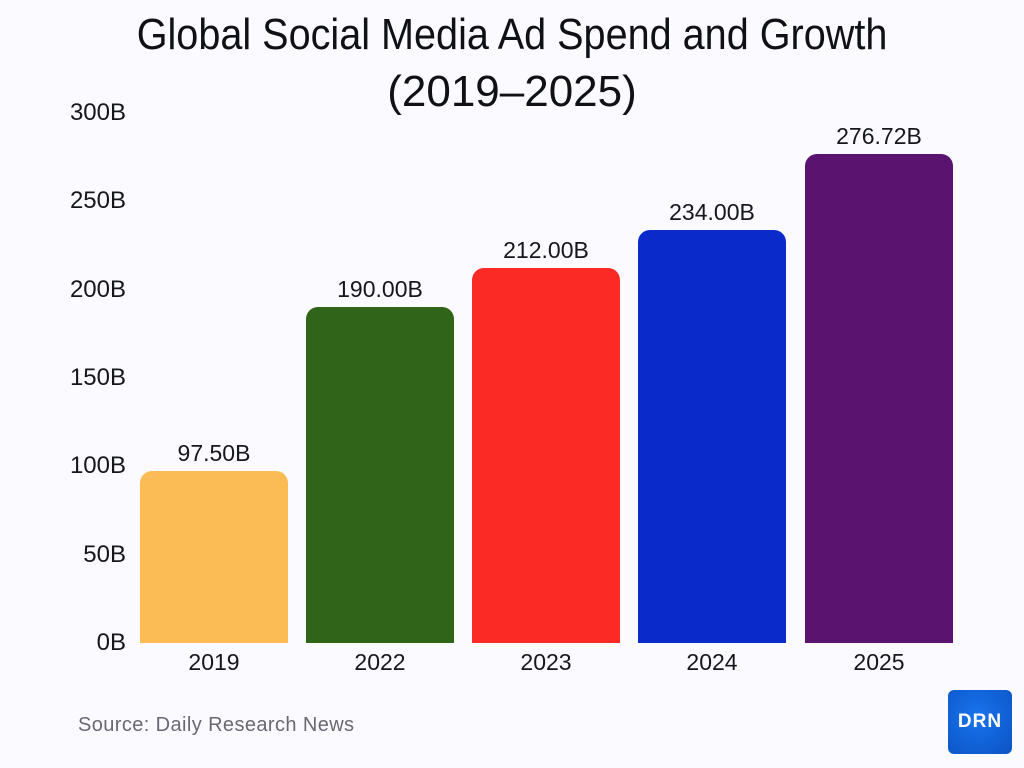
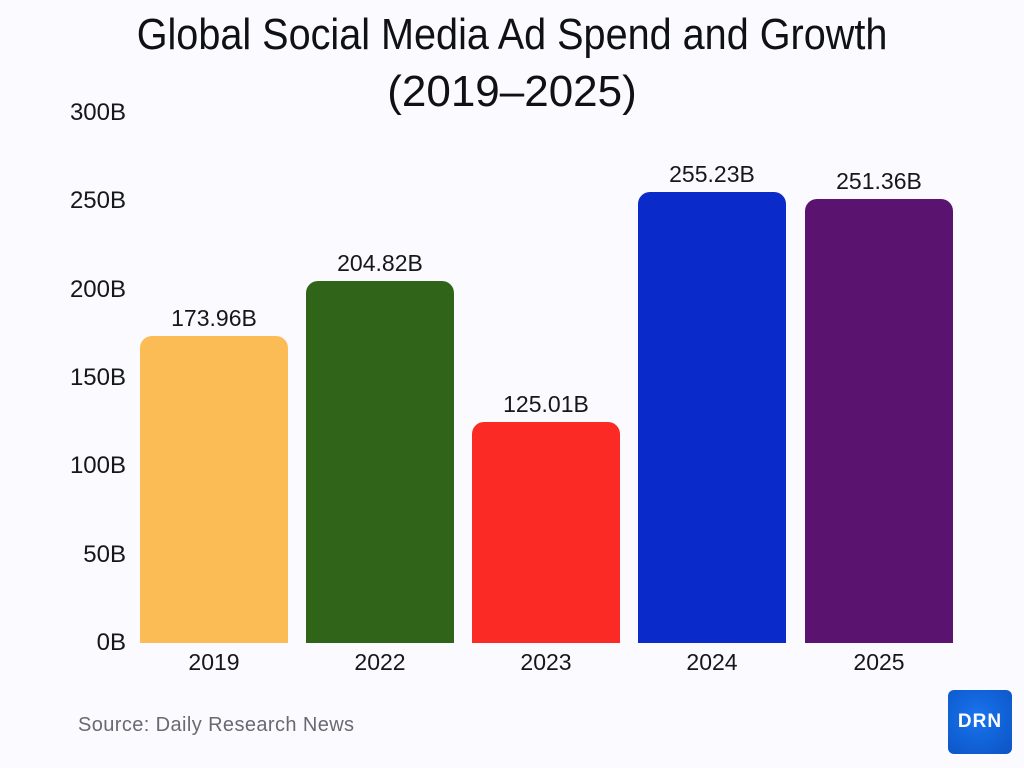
2019: 97.50B -> 173.96B
2022: 190.00B -> 204.82B
2023: 212.00B -> 125.01B
2024: 234.00B -> 255.23B
2025: 276.72B -> 251.36B
